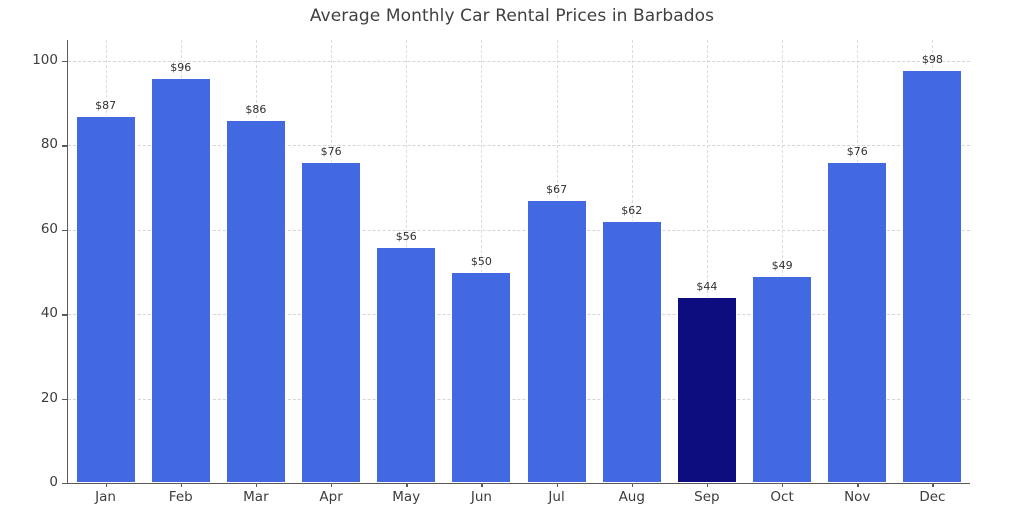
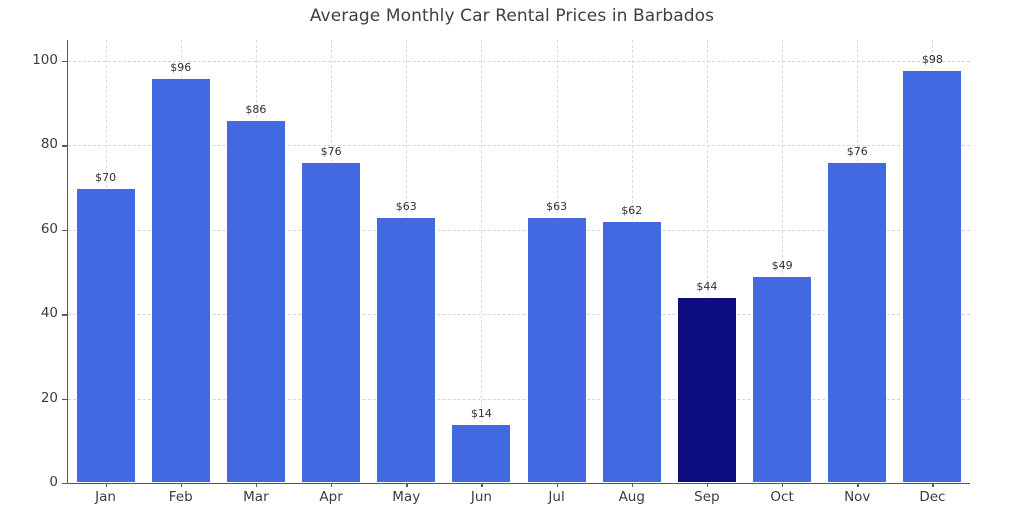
Jan: $87 -> $70
May: $56 -> $63
Jun: $50 -> $14
Jul: $67 -> $63
